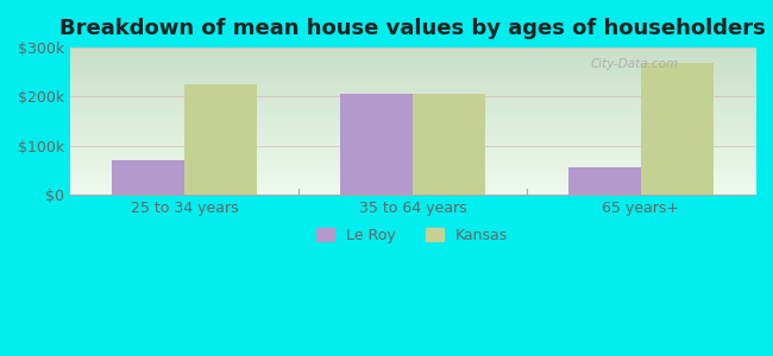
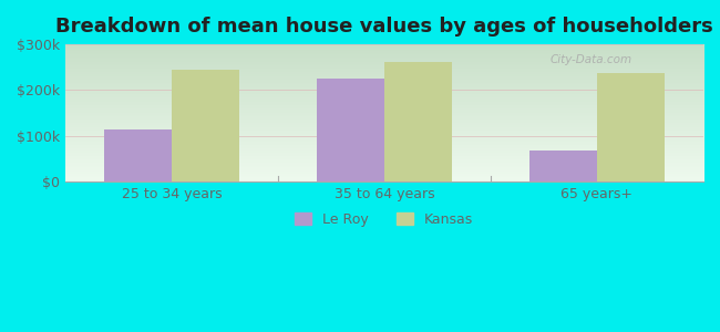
Le Roy/25 to 34 years: $70k -> $113k
Kansas/25 to 34 years: $225k -> $245k
Le Roy/35 to 64 years: $205k -> $225k
Kansas/35 to 64 years: $205k -> $262k
Le Roy/65 years+: $55k -> $68k
Kansas/65 years+: $270k -> $237k
